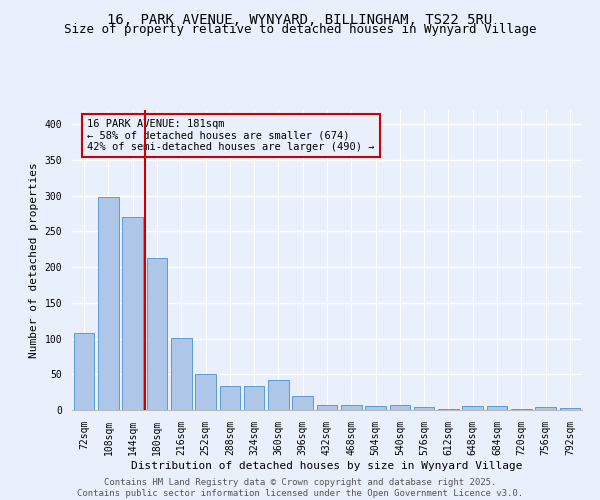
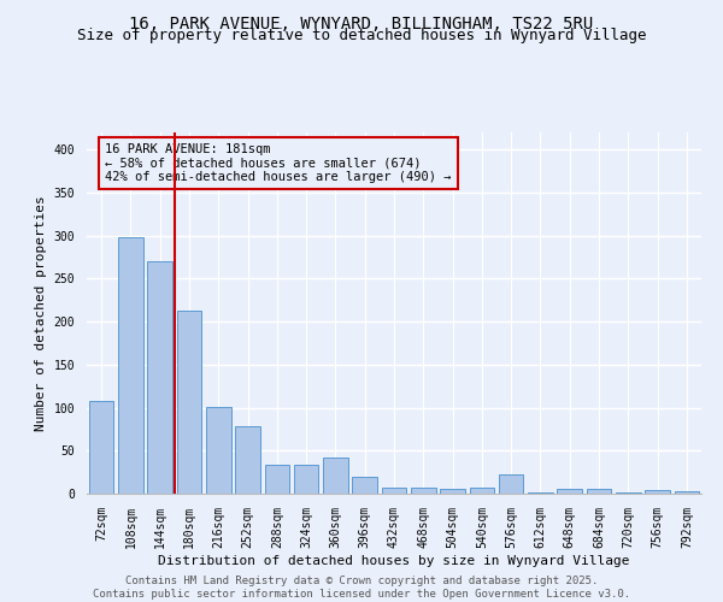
252sqm: 51 -> 78
576sqm: 4 -> 22
